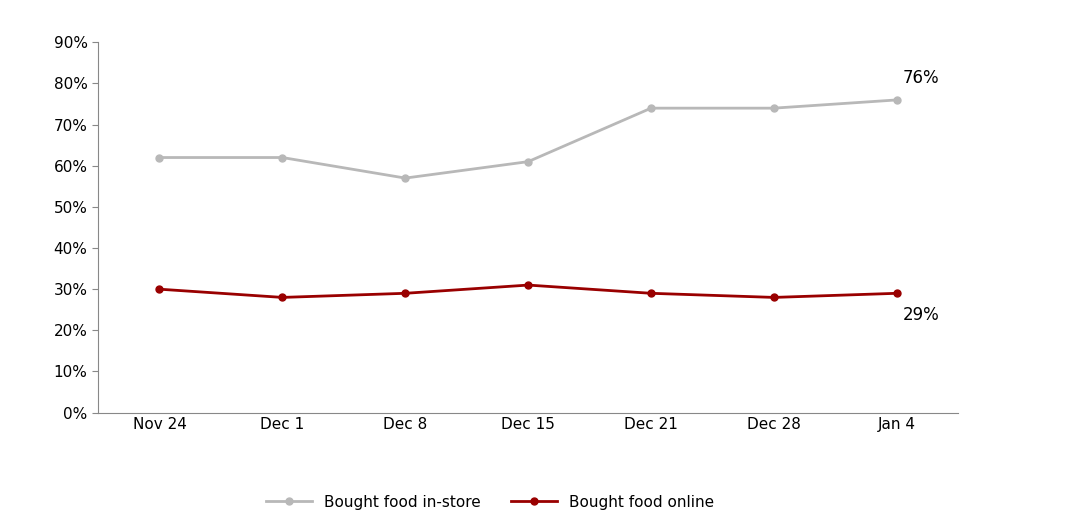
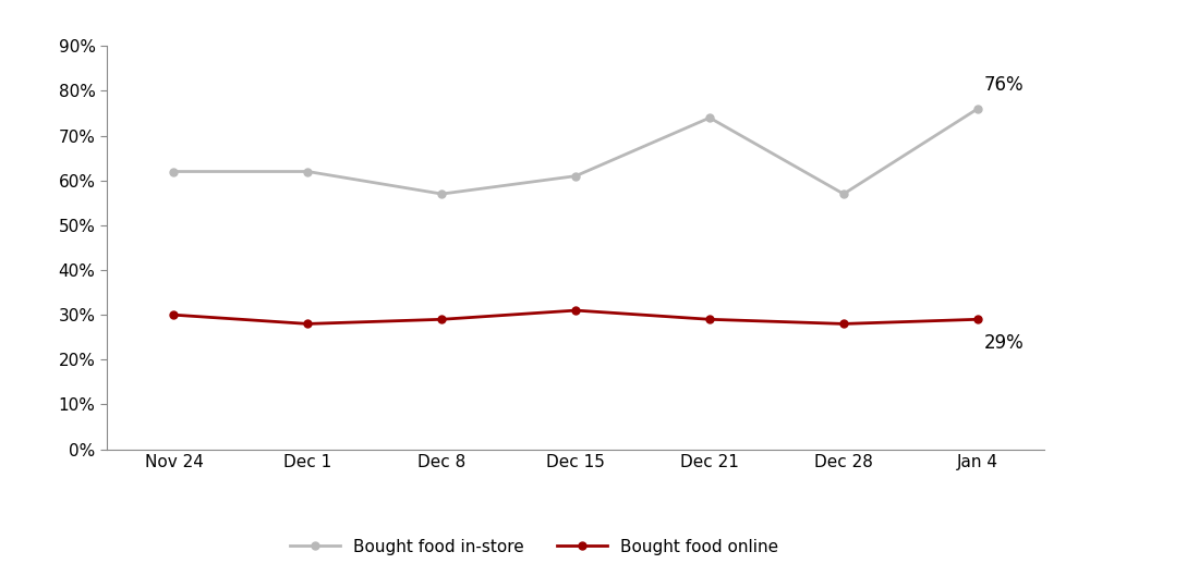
Bought food in-store/Dec 28: 74% -> 57%
